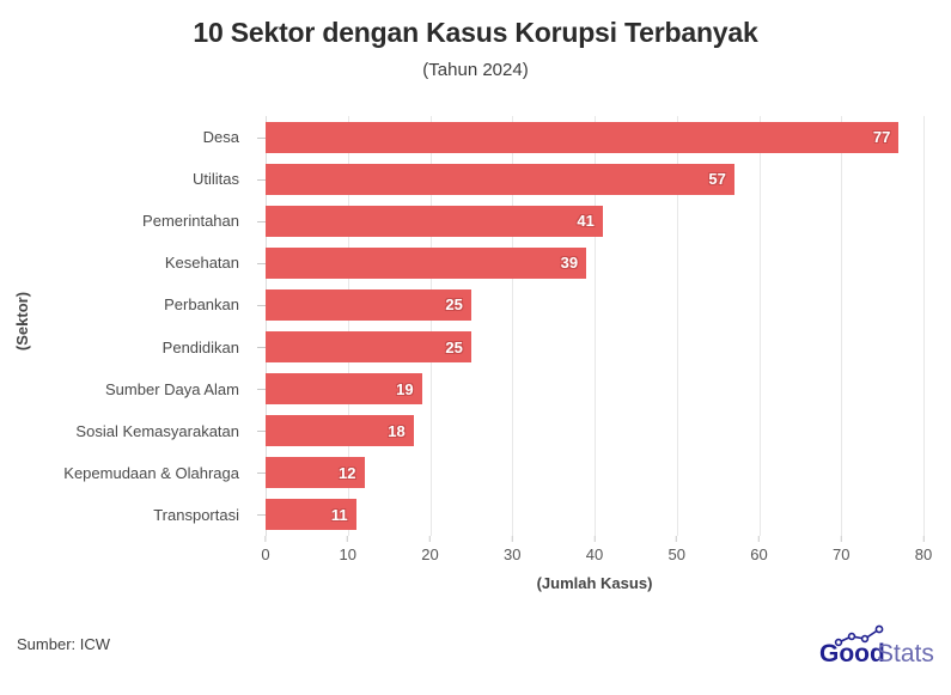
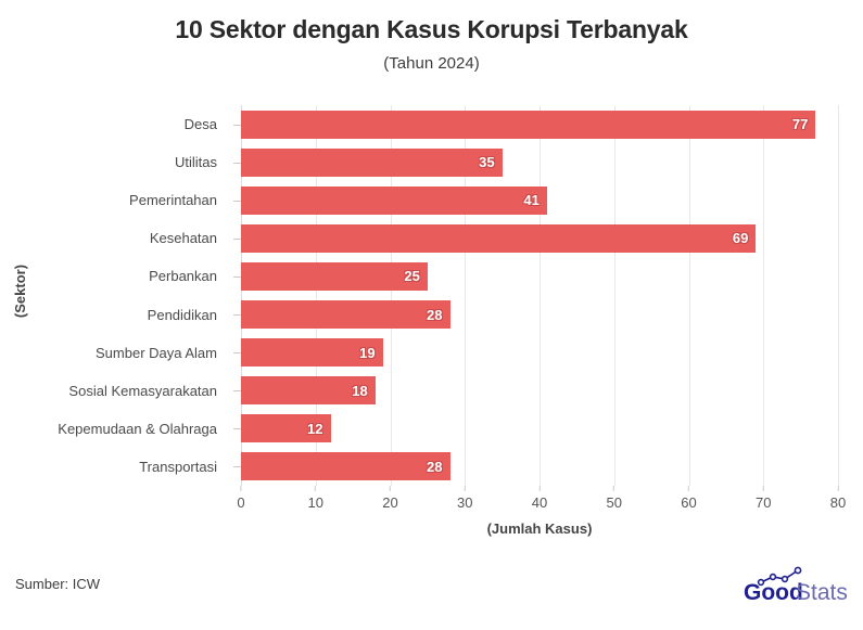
Utilitas: 57 -> 35
Kesehatan: 39 -> 69
Pendidikan: 25 -> 28
Transportasi: 11 -> 28
